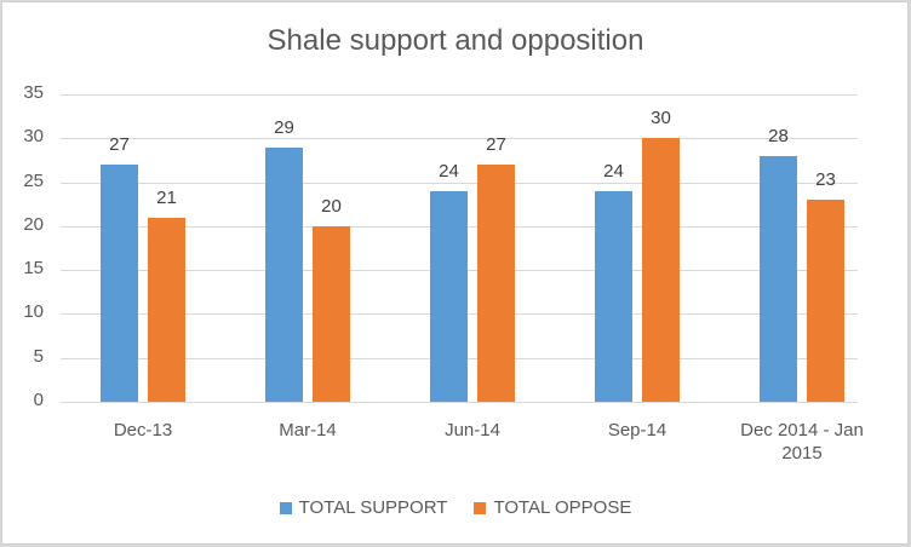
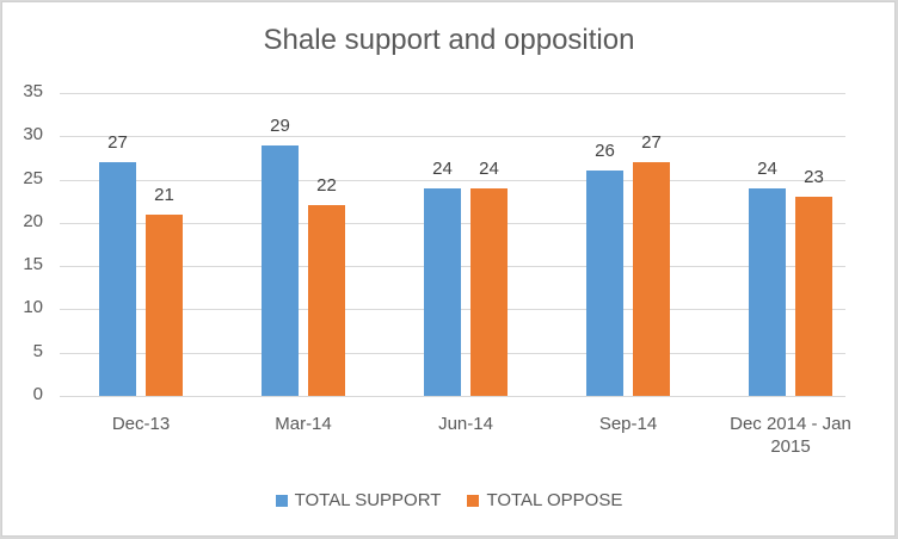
TOTAL OPPOSE/Mar-14: 20 -> 22
TOTAL OPPOSE/Jun-14: 27 -> 24
TOTAL SUPPORT/Sep-14: 24 -> 26
TOTAL OPPOSE/Sep-14: 30 -> 27
TOTAL SUPPORT/Dec 2014 - Jan 2015: 28 -> 24
